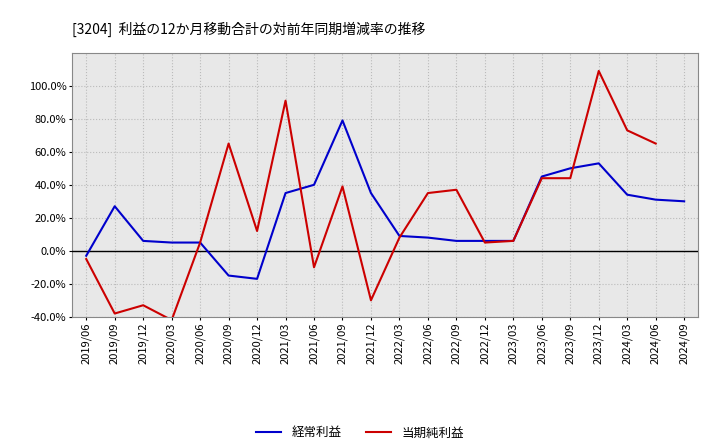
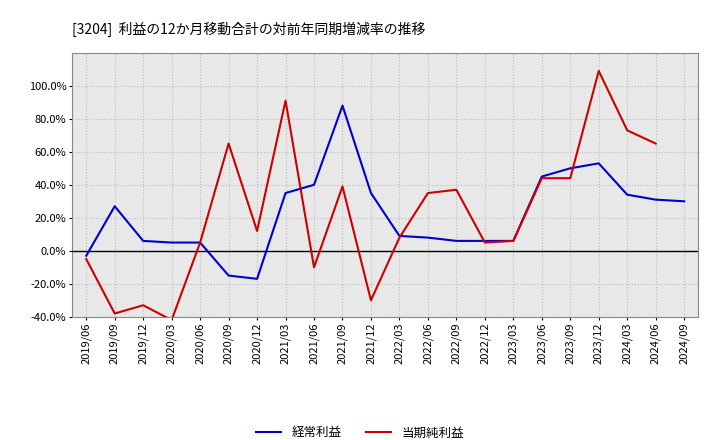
経常利益/2021/09: 79% -> 88%
